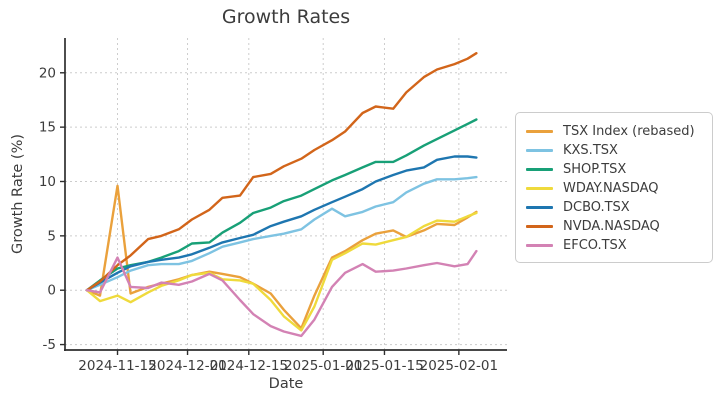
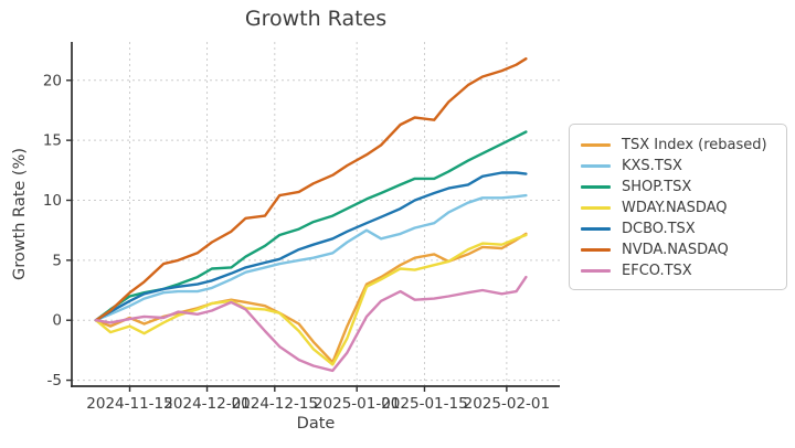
TSX Index (rebased)/2024-11-15: 9.6 -> 0.2
EFCO.TSX/2024-11-15: 3.0 -> 0.1
